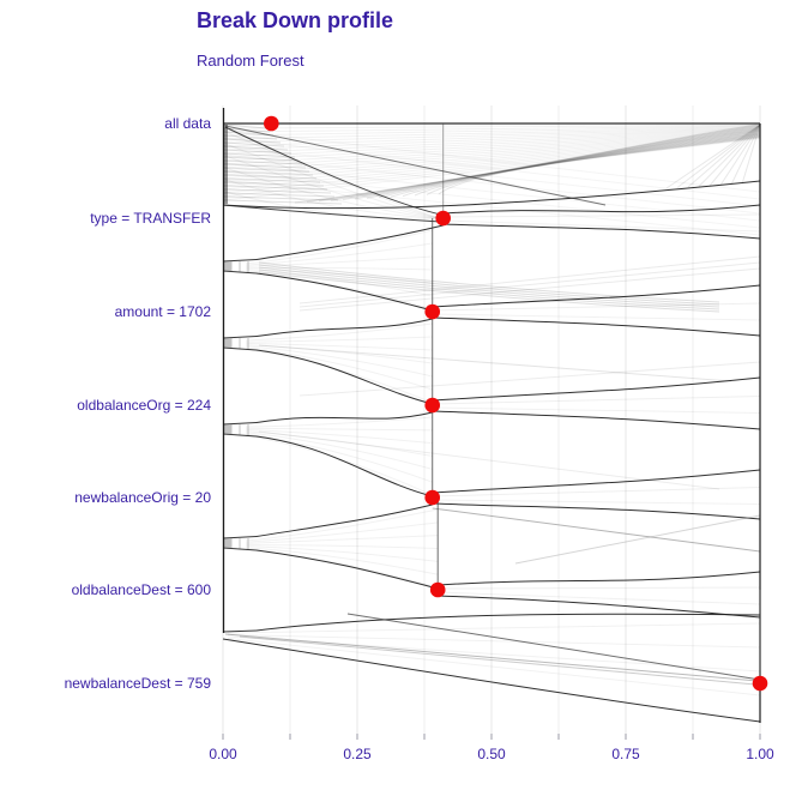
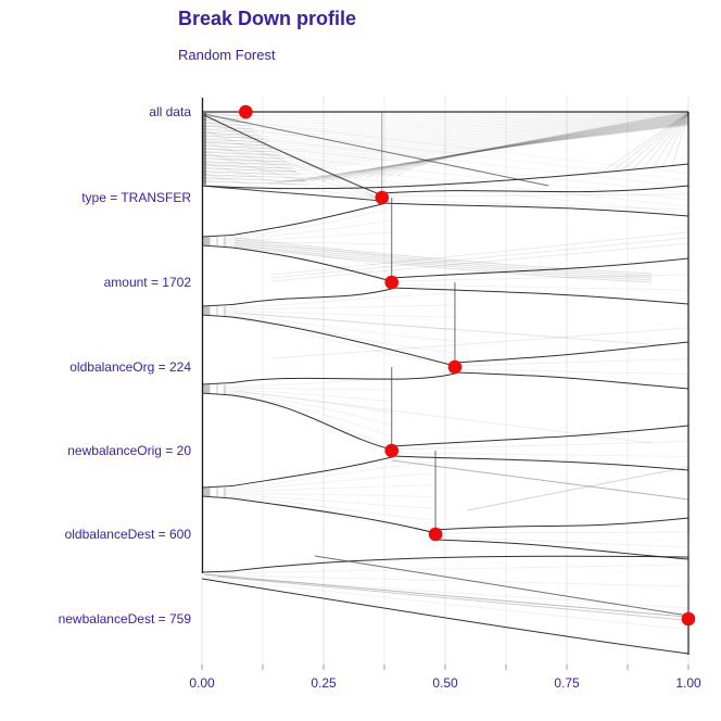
type = TRANSFER: 0.41 -> 0.37
oldbalanceOrg = 224: 0.39 -> 0.52
oldbalanceDest = 600: 0.40 -> 0.48
